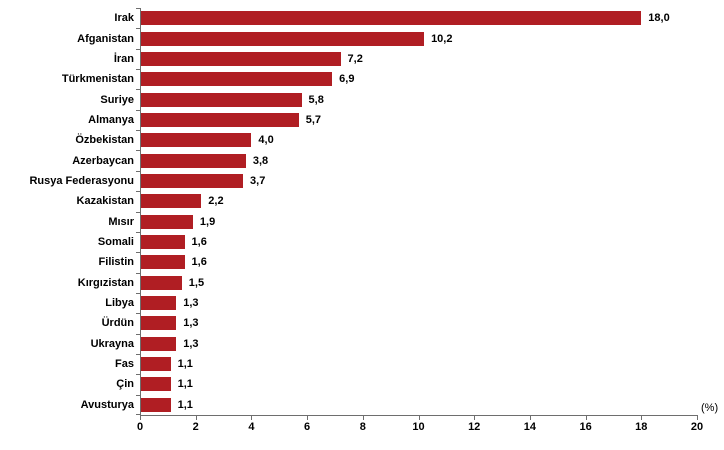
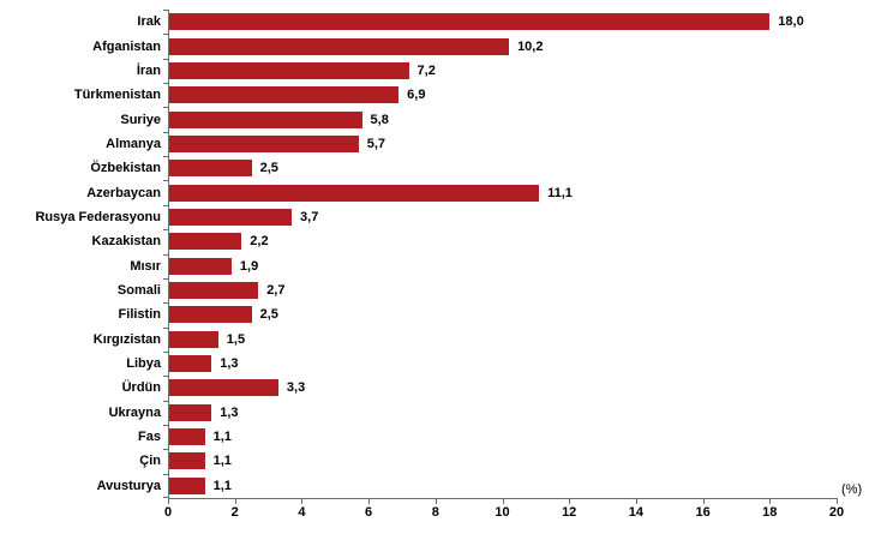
Özbekistan: 4,0 -> 2,5
Azerbaycan: 3,8 -> 11,1
Somali: 1,6 -> 2,7
Filistin: 1,6 -> 2,5
Ürdün: 1,3 -> 3,3
